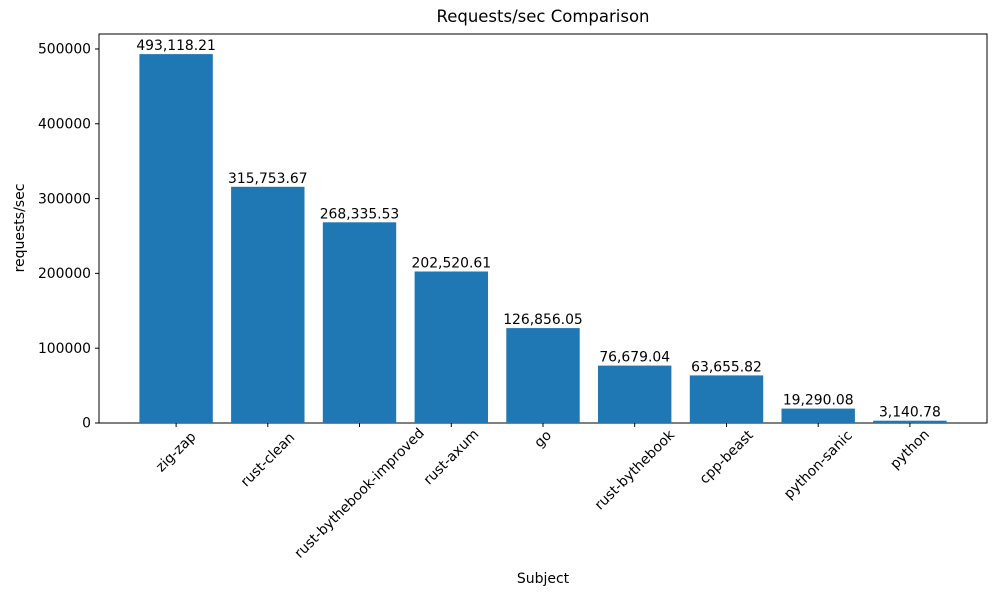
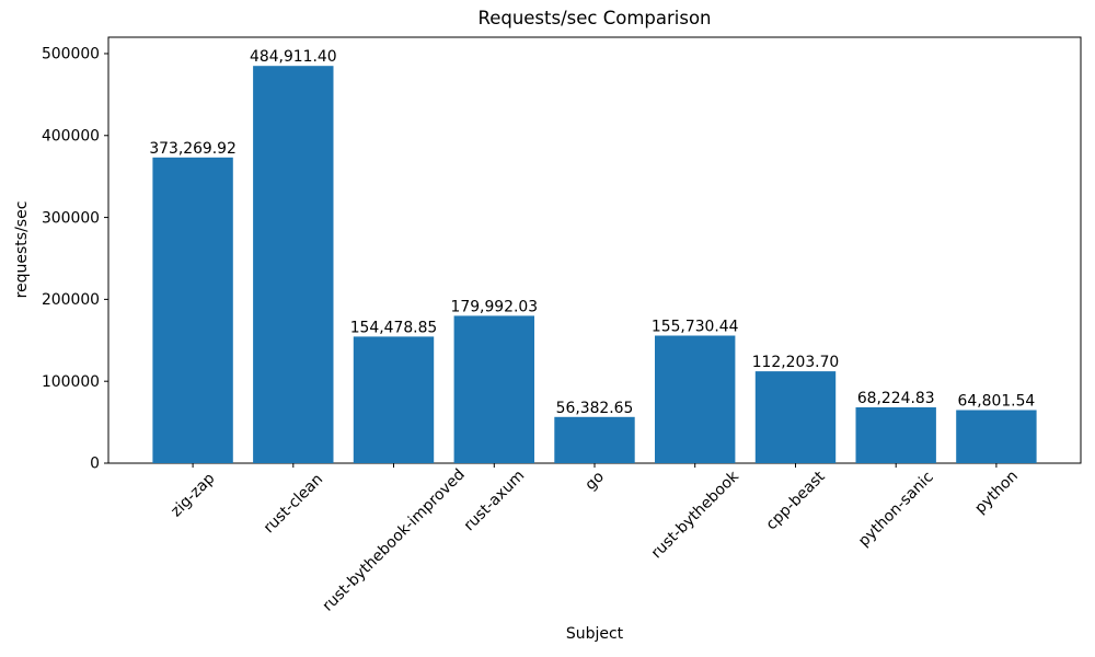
zig-zap: 493,118.21 -> 373,269.92
rust-clean: 315,753.67 -> 484,911.40
rust-bythebook-improved: 268,335.53 -> 154,478.85
rust-axum: 202,520.61 -> 179,992.03
go: 126,856.05 -> 56,382.65
rust-bythebook: 76,679.04 -> 155,730.44
cpp-beast: 63,655.82 -> 112,203.70
python-sanic: 19,290.08 -> 68,224.83
python: 3,140.78 -> 64,801.54
